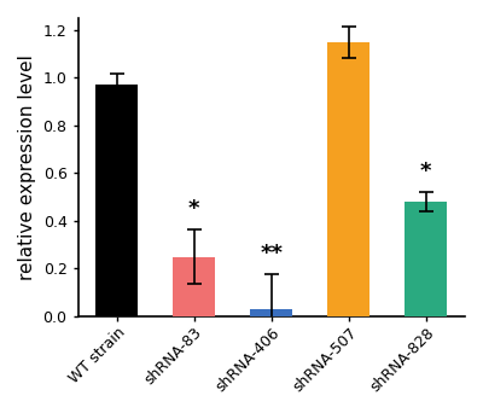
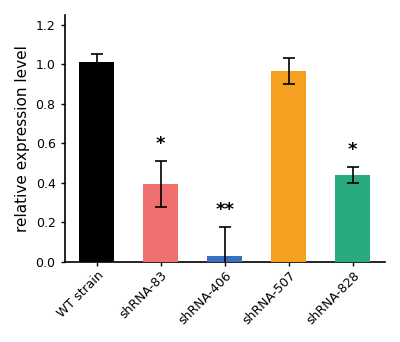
WT strain: 0.97 -> 1.01
shRNA-83: 0.25 -> 0.40
shRNA-507: 1.15 -> 0.96
shRNA-828: 0.48 -> 0.44
